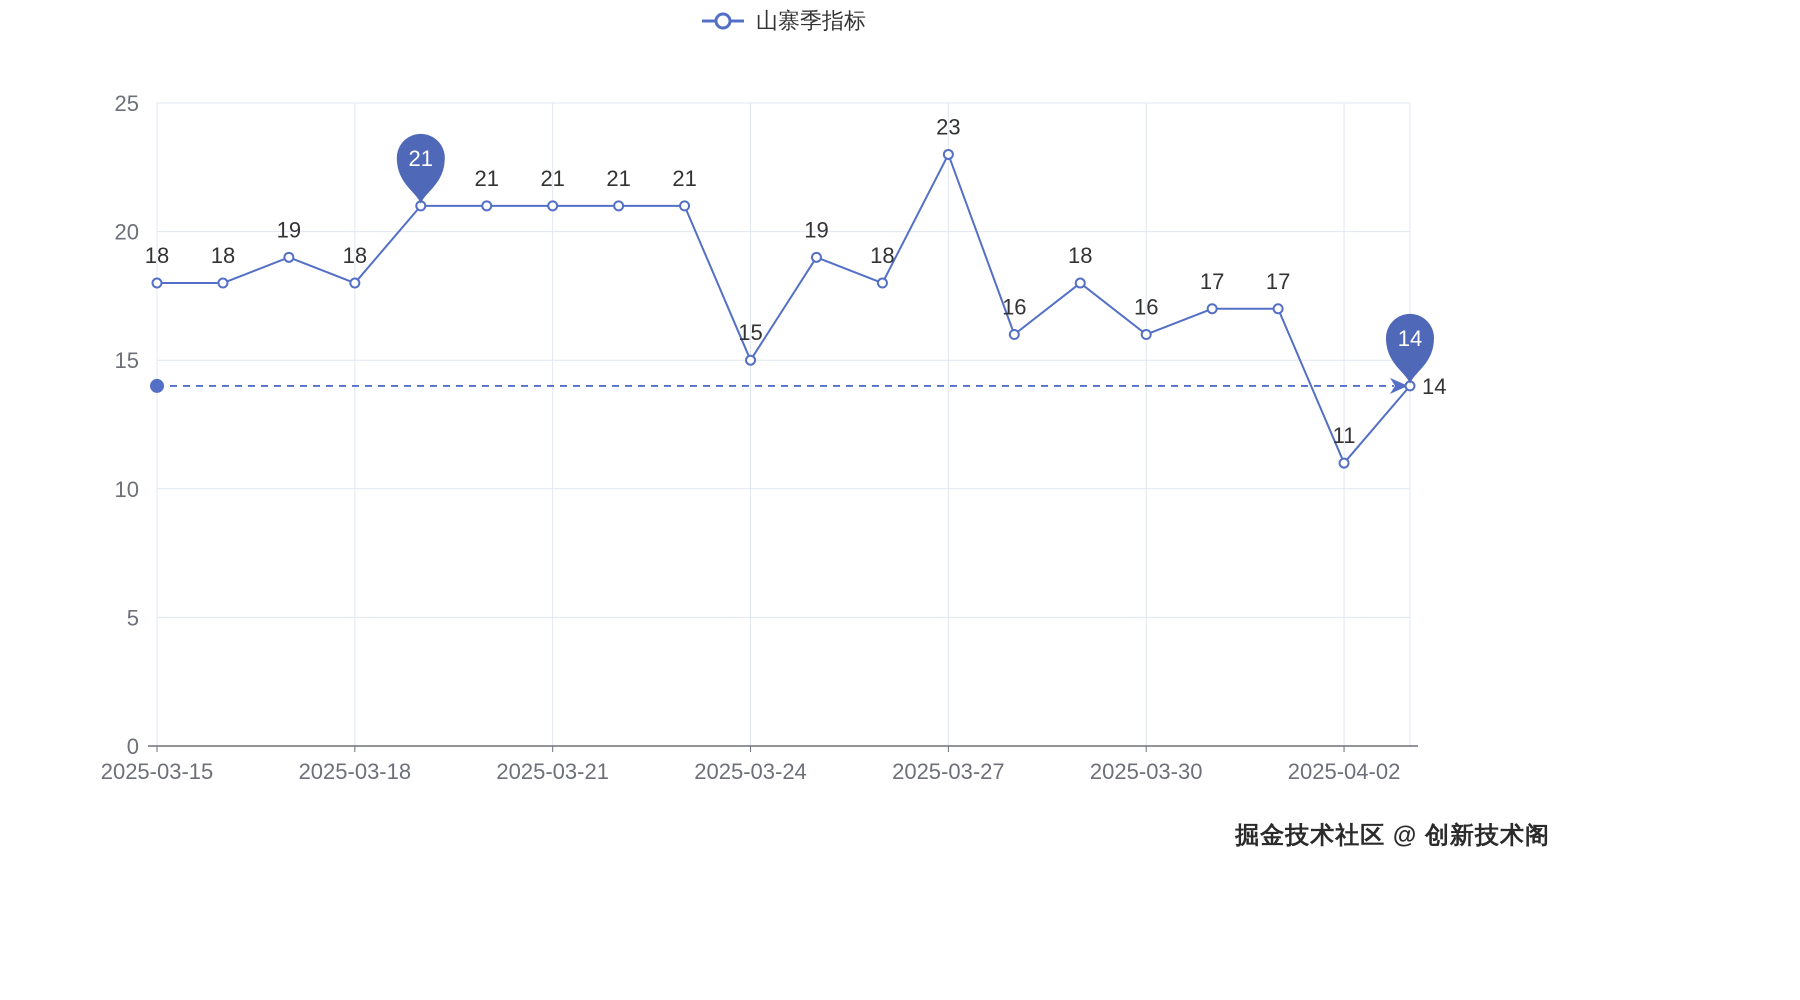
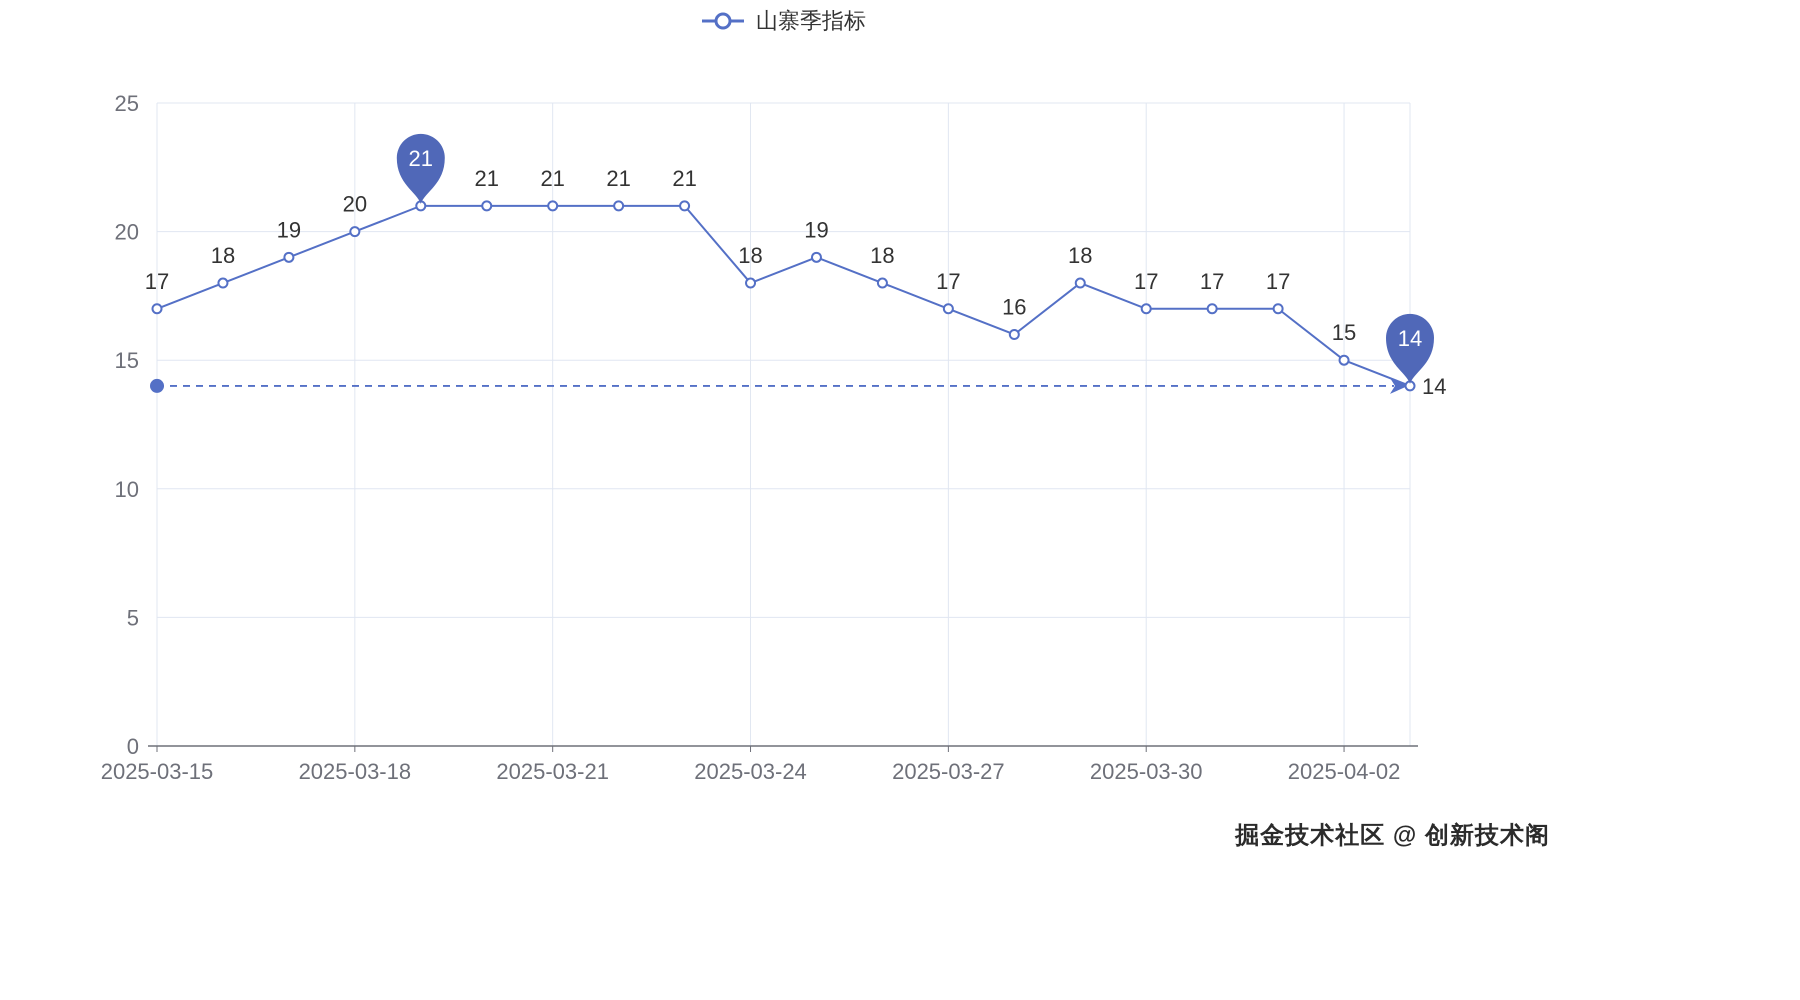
2025-03-15: 18 -> 17
2025-03-18: 18 -> 20
2025-03-24: 15 -> 18
2025-03-27: 23 -> 17
2025-03-30: 16 -> 17
2025-04-02: 11 -> 15
